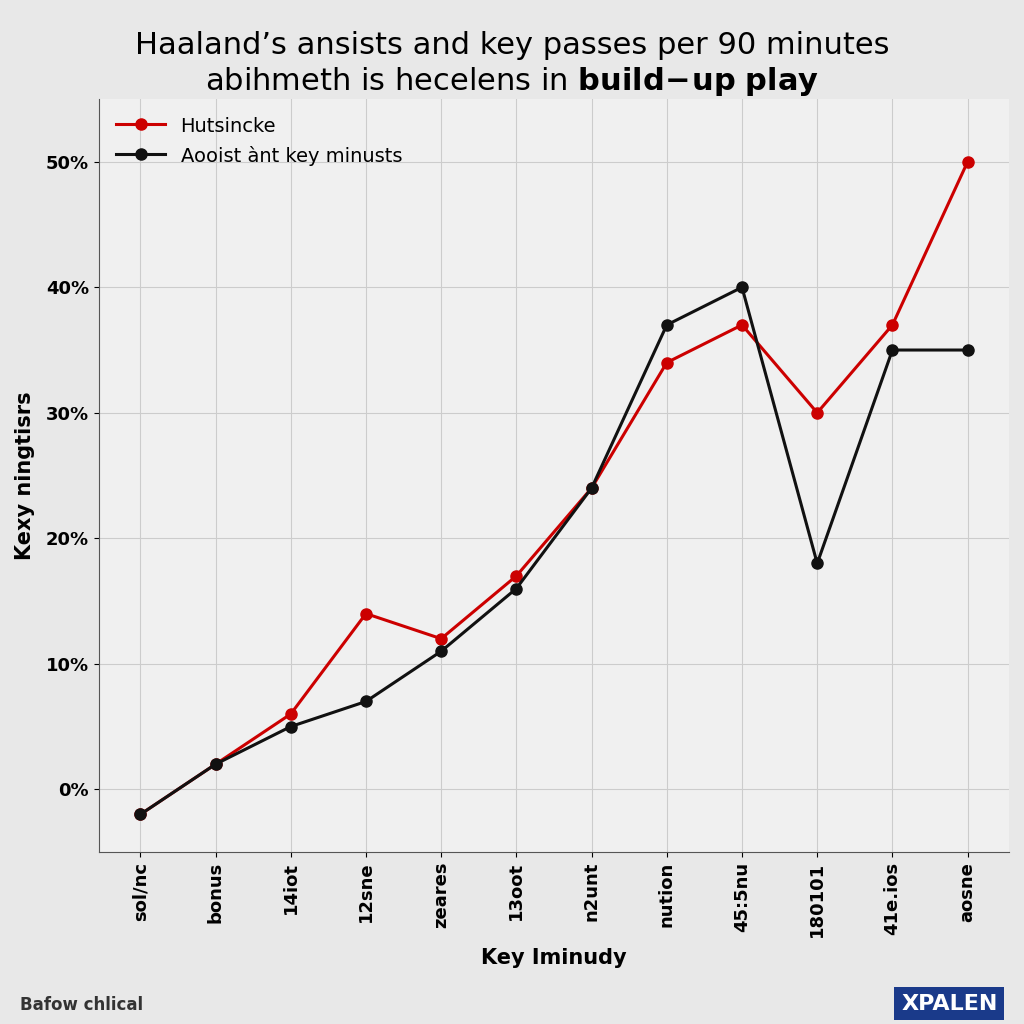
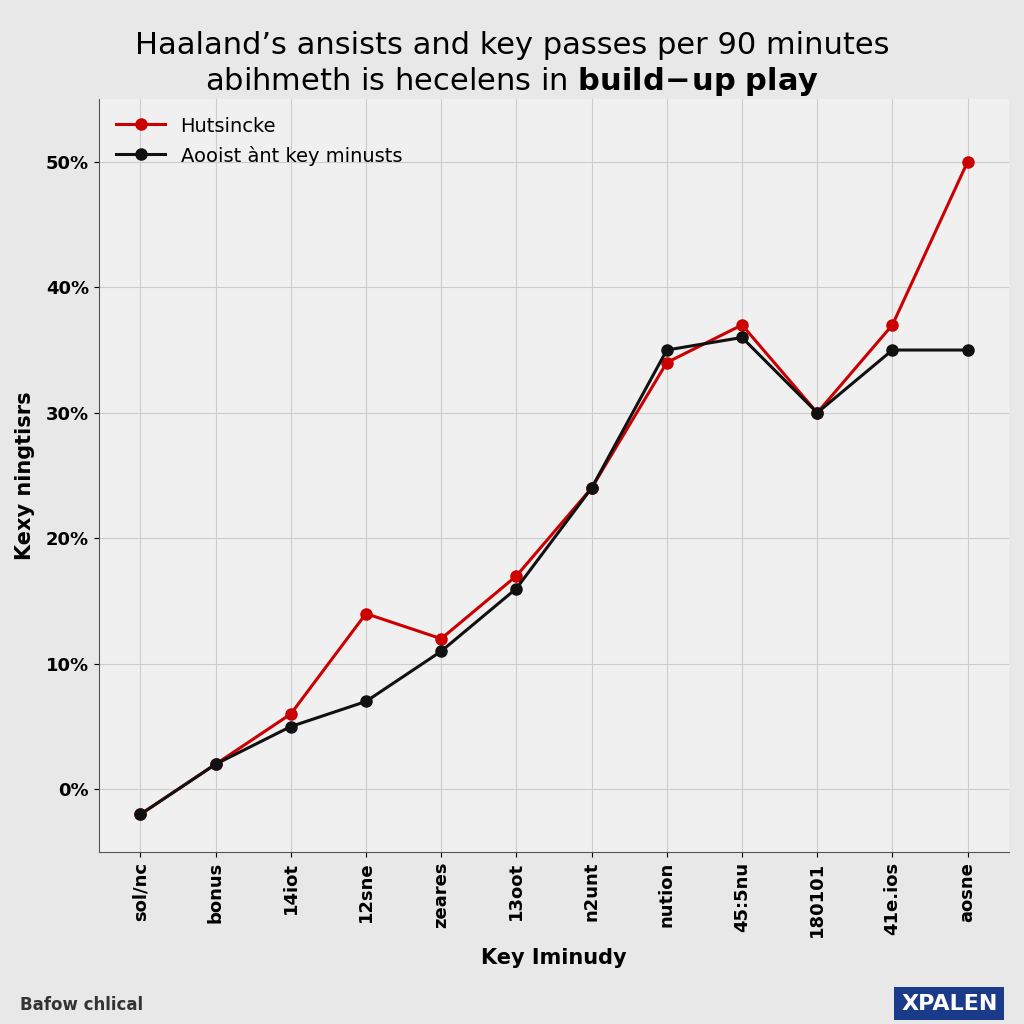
Aooist ànt key minusts/nution: 37% -> 35%
Aooist ànt key minusts/45:5nu: 40% -> 36%
Aooist ànt key minusts/180101: 18% -> 30%
